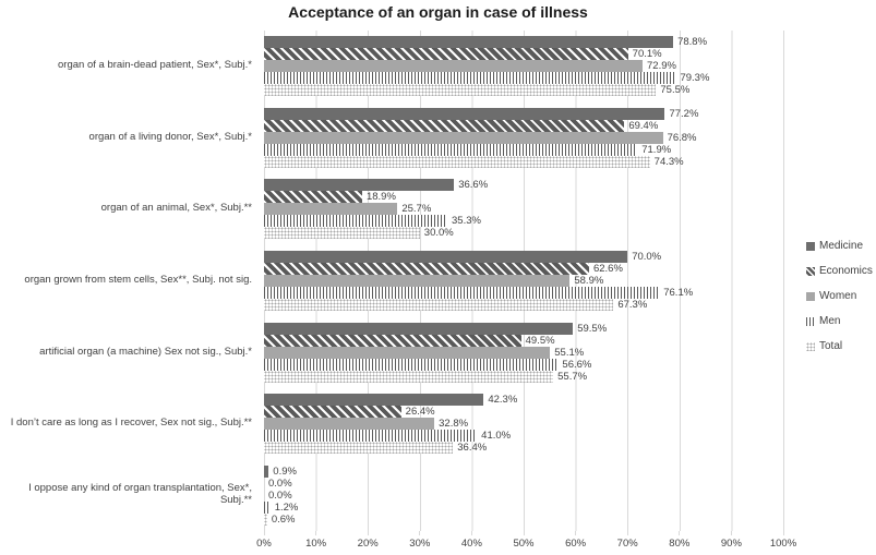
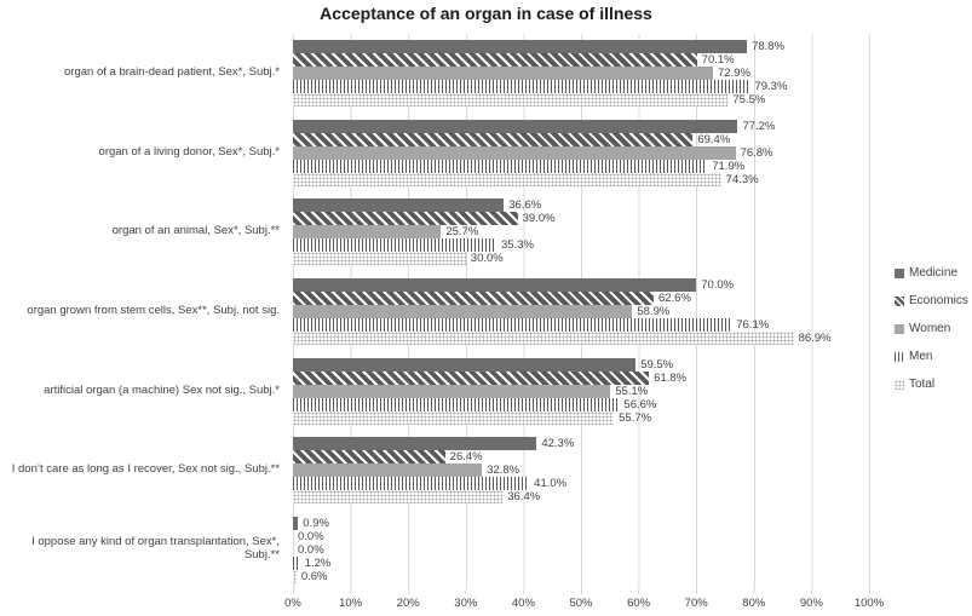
Economics/organ of an animal, Sex*, Subj.**: 18.9% -> 39.0%
Total/organ grown from stem cells, Sex**, Subj. not sig.: 67.3% -> 86.9%
Economics/artificial organ (a machine) Sex not sig., Subj.*: 49.5% -> 61.8%
